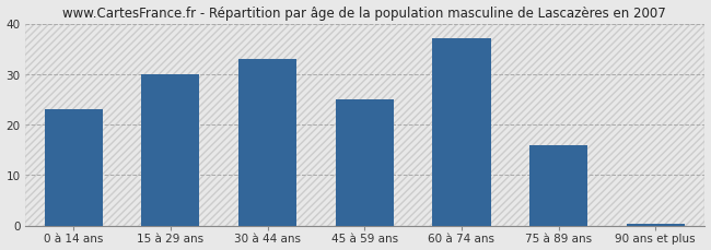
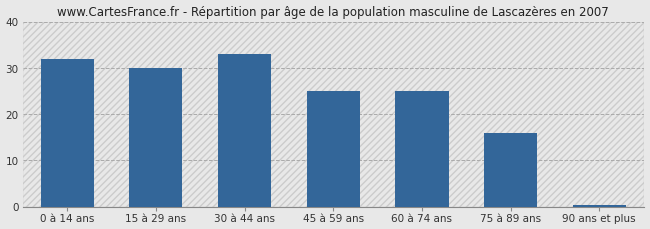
0 à 14 ans: 23.0 -> 32.0
60 à 74 ans: 37.0 -> 25.0
